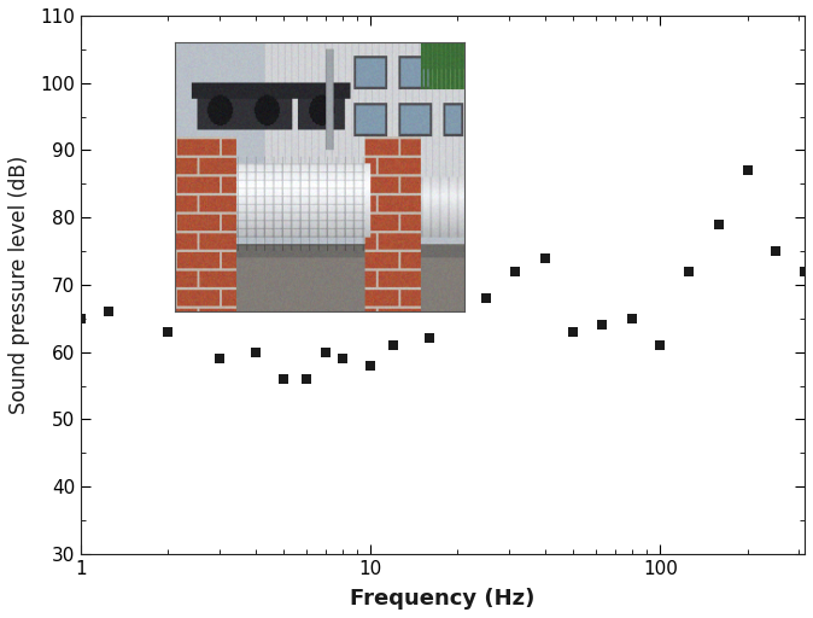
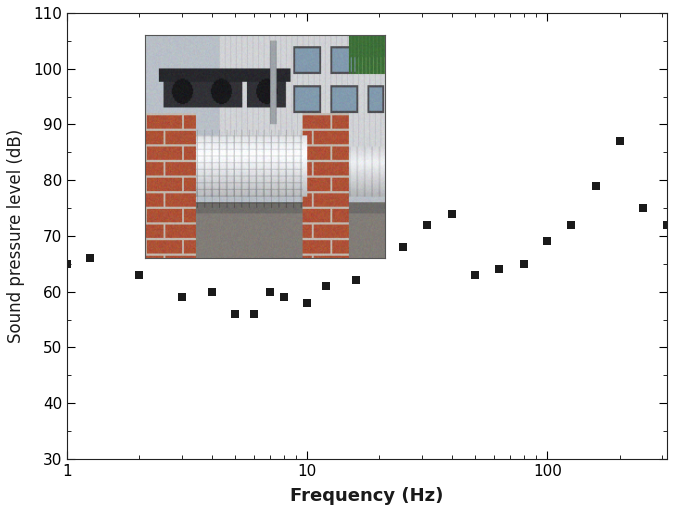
100: 61 -> 69
